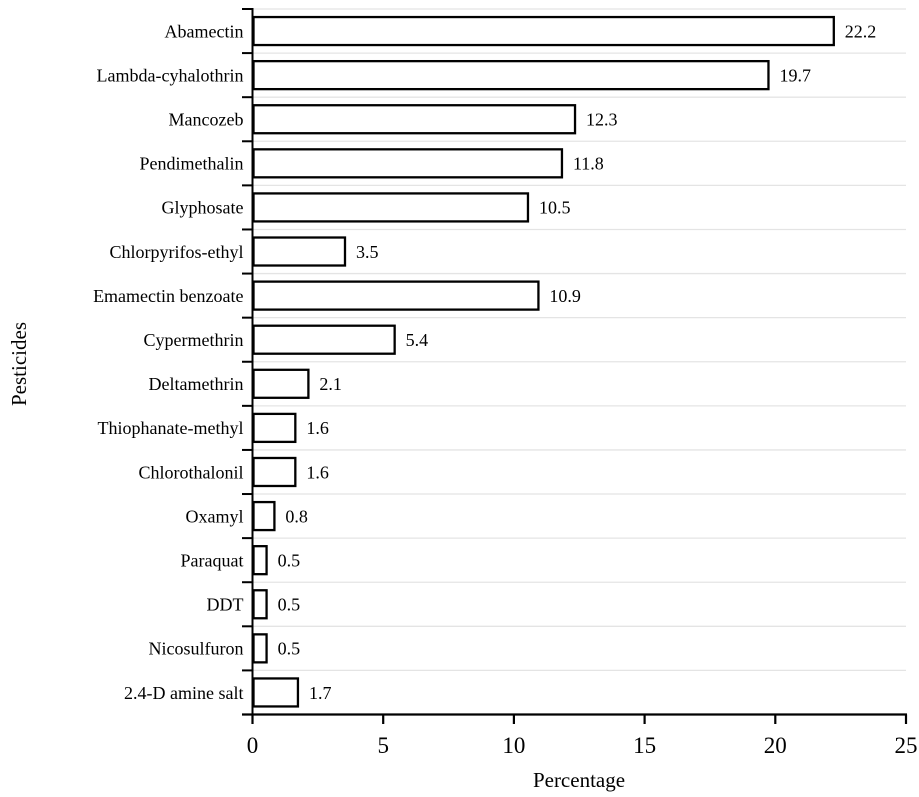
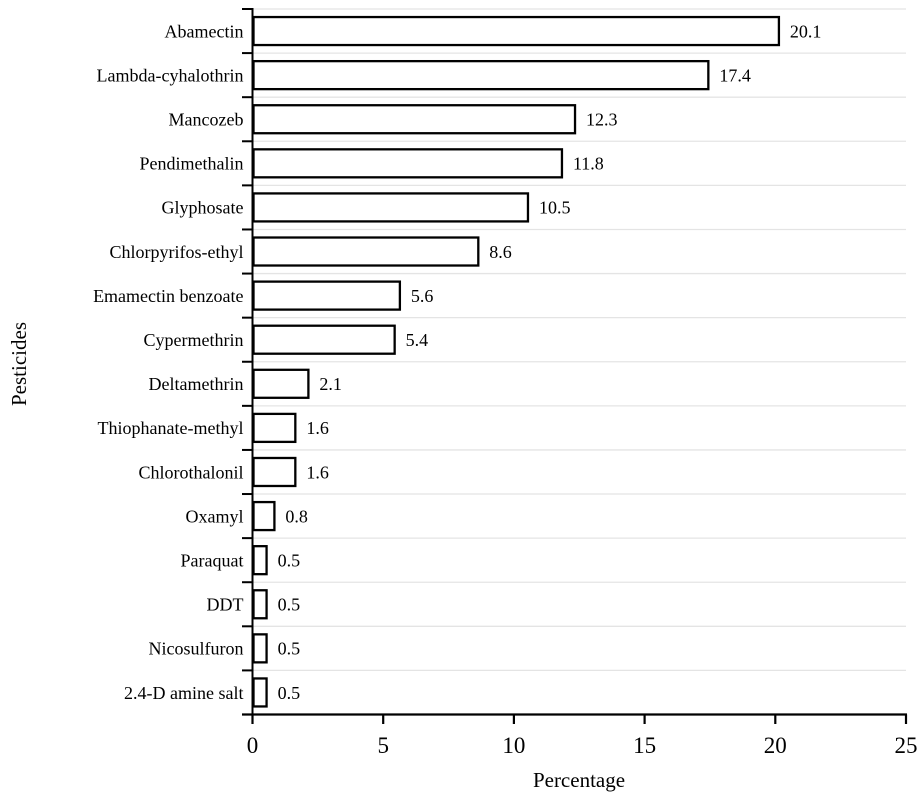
Abamectin: 22.2 -> 20.1
Lambda-cyhalothrin: 19.7 -> 17.4
Chlorpyrifos-ethyl: 3.5 -> 8.6
Emamectin benzoate: 10.9 -> 5.6
2.4-D amine salt: 1.7 -> 0.5
